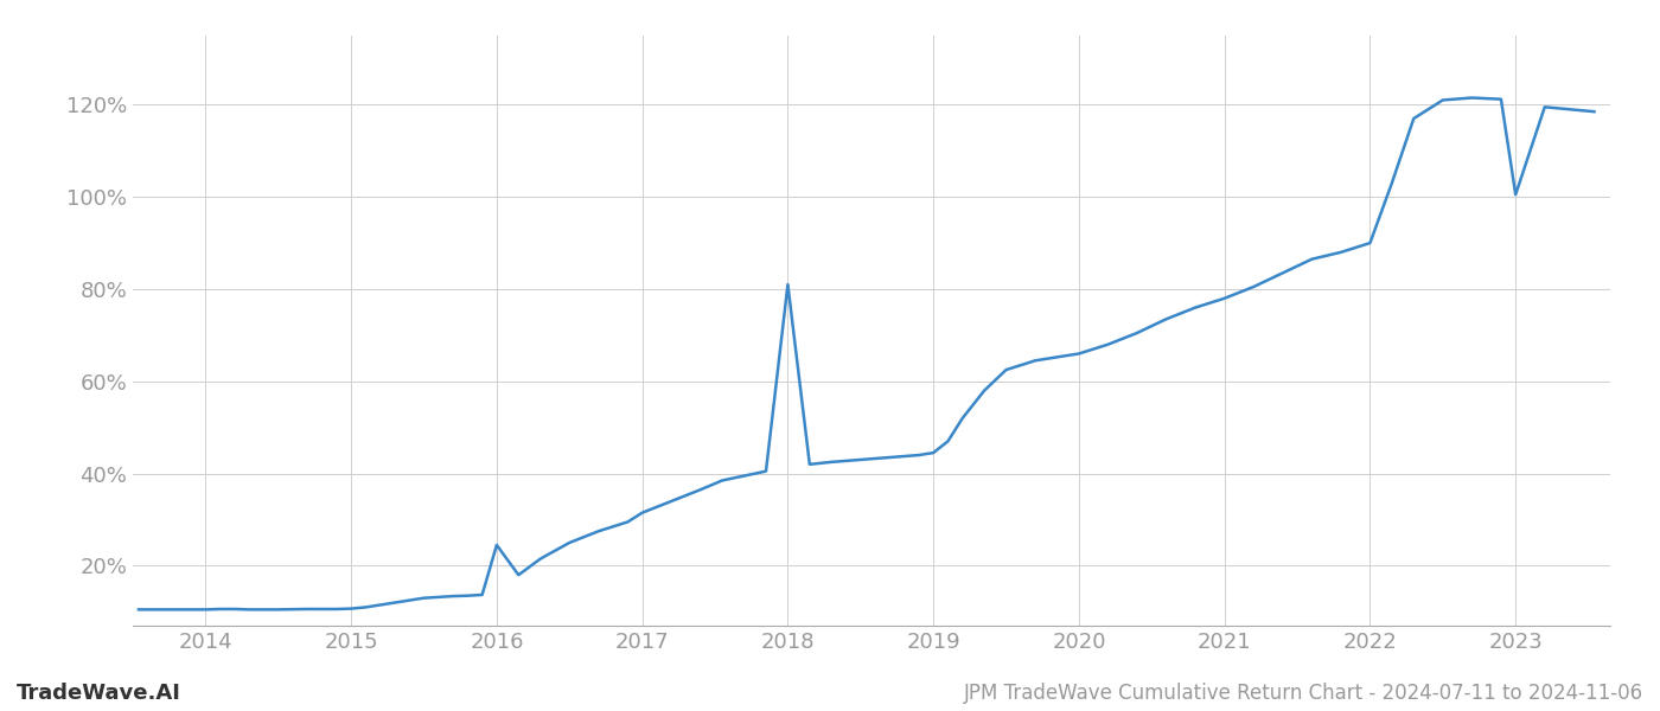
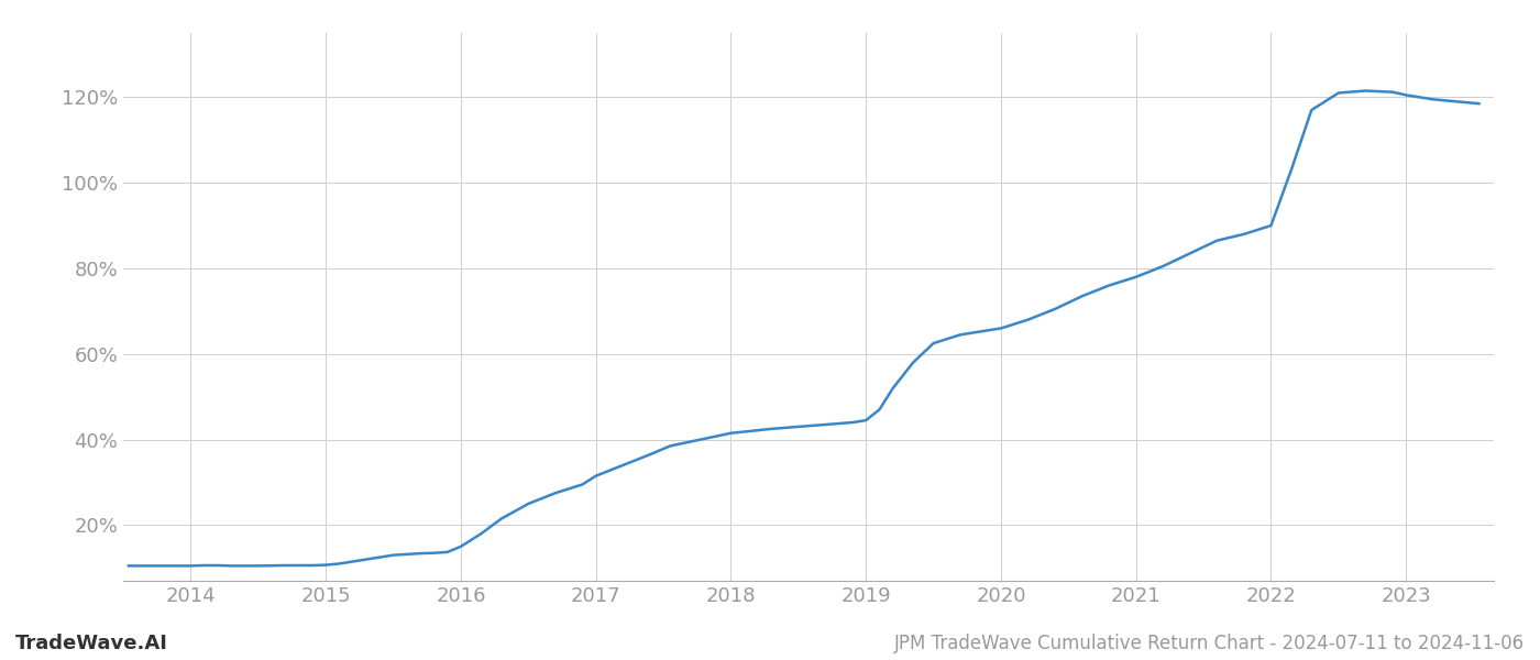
2016: 24.5% -> 15.0%
2018: 81.0% -> 41.5%
2023: 100.5% -> 120.5%
